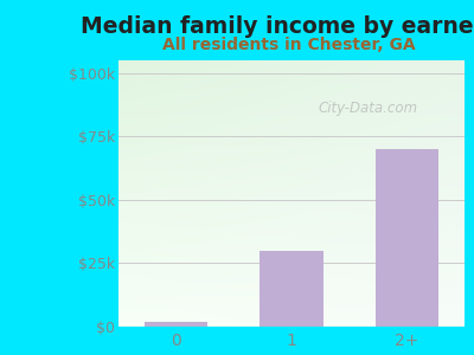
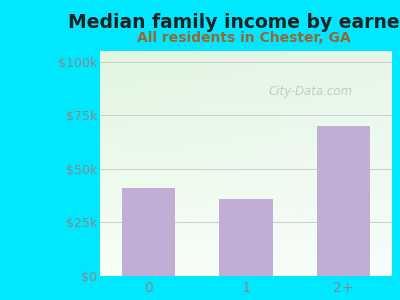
0: $2k -> $41k
1: $30k -> $36k
